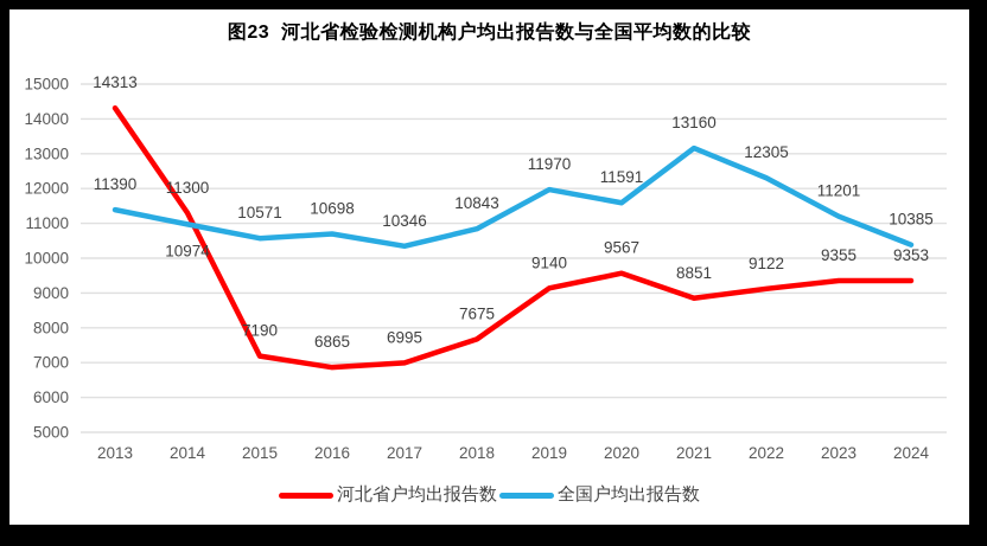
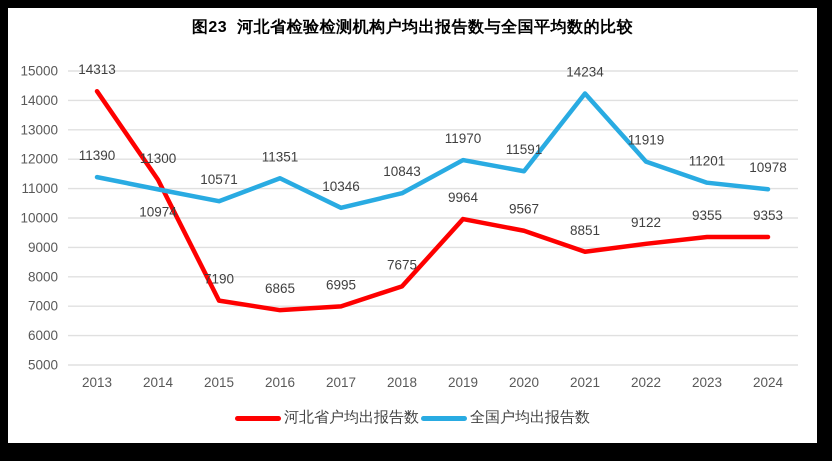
全国户均出报告数/2016: 10698 -> 11351
河北省户均出报告数/2019: 9140 -> 9964
全国户均出报告数/2021: 13160 -> 14234
全国户均出报告数/2022: 12305 -> 11919
全国户均出报告数/2024: 10385 -> 10978
